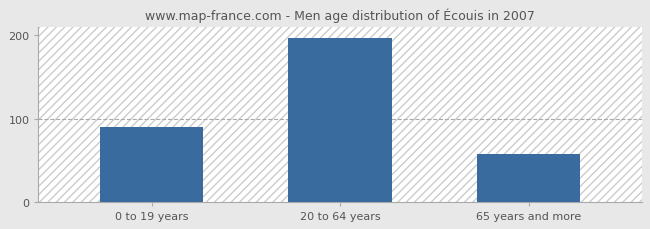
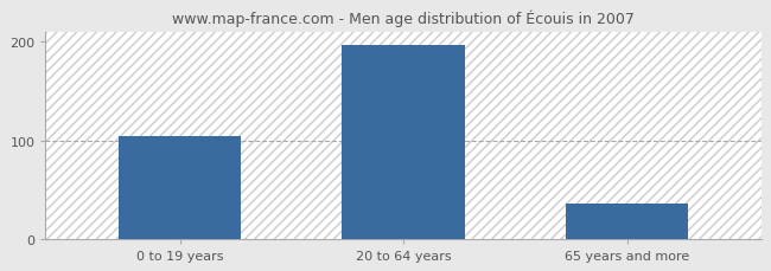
0 to 19 years: 90 -> 104
65 years and more: 57 -> 36
